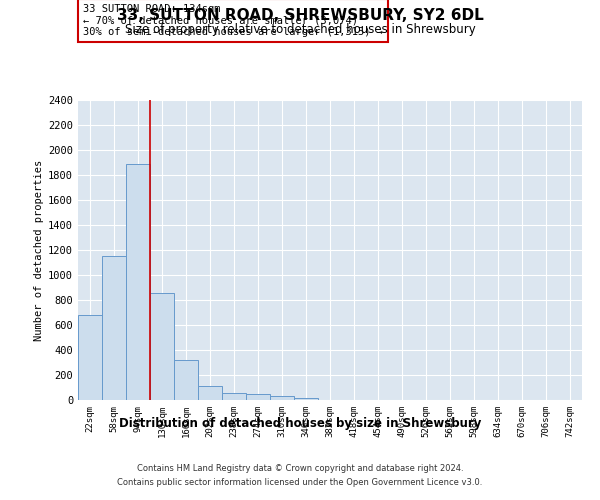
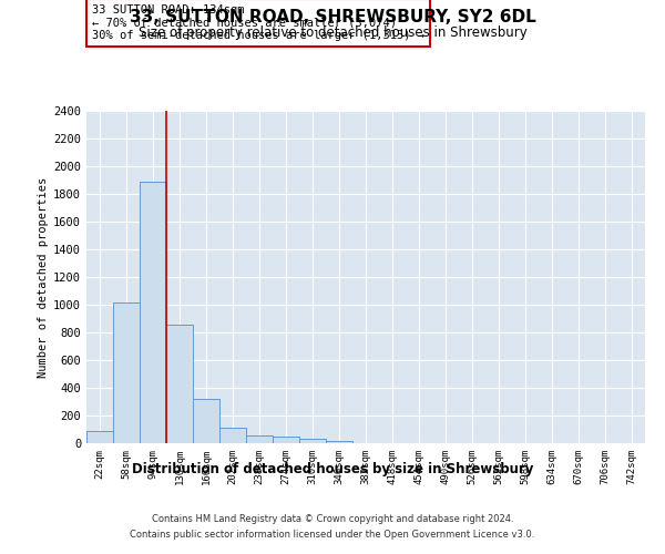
22sqm: 680 -> 90
58sqm: 1150 -> 1020
